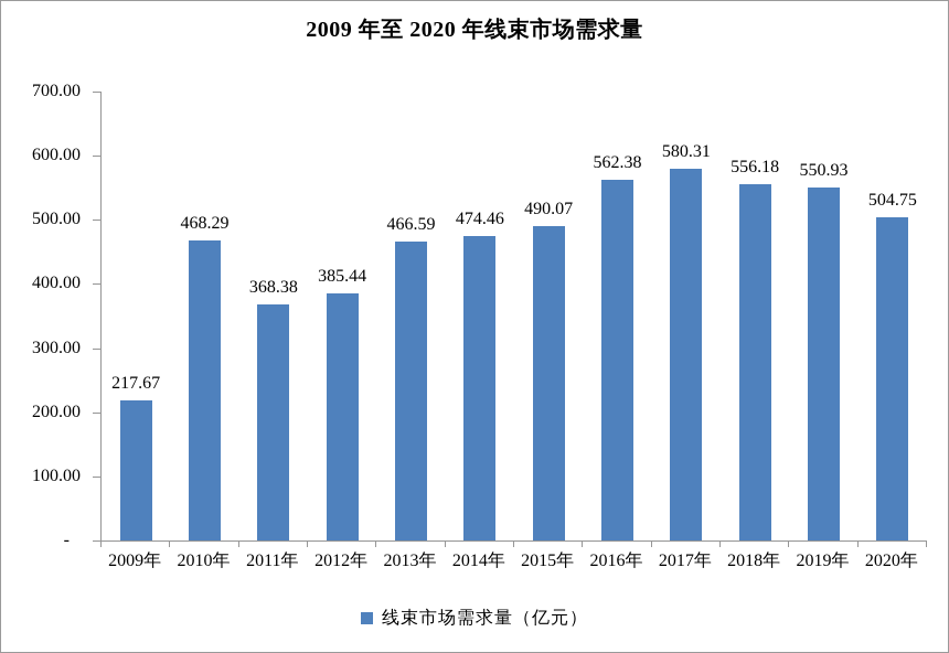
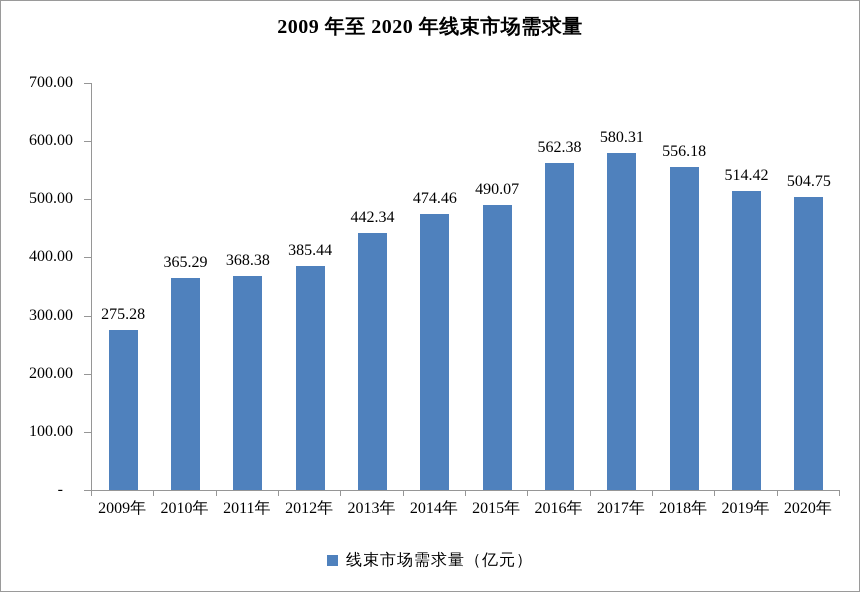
2009年: 217.67 -> 275.28
2010年: 468.29 -> 365.29
2013年: 466.59 -> 442.34
2019年: 550.93 -> 514.42
